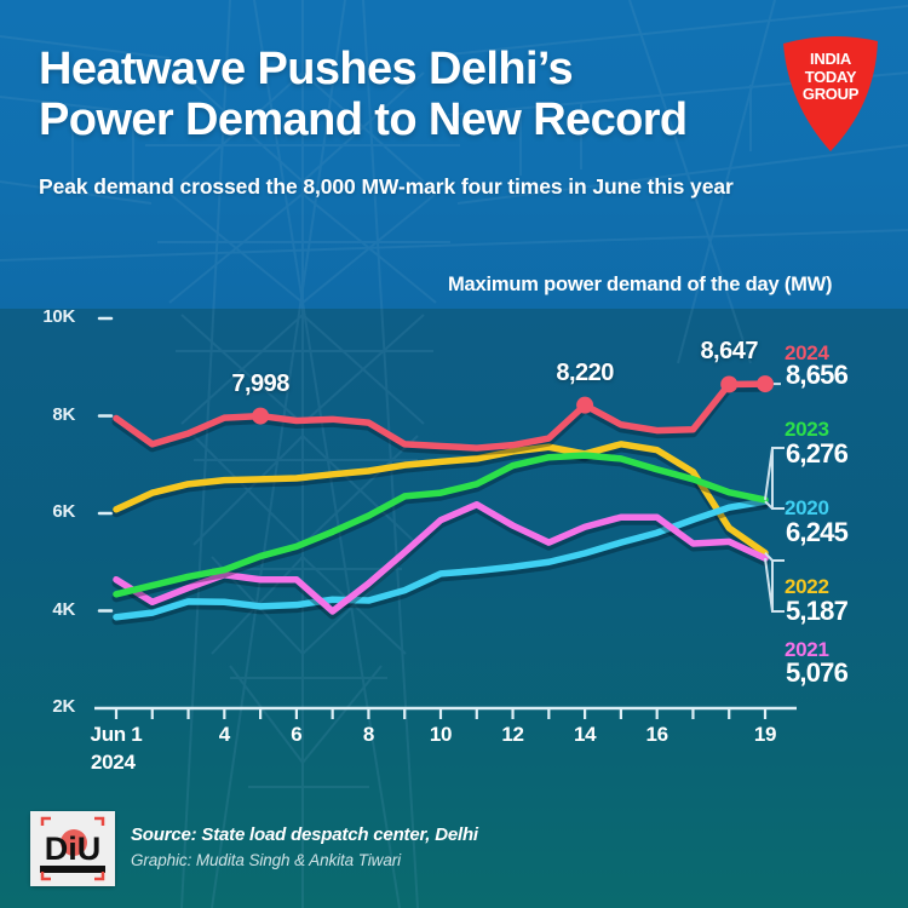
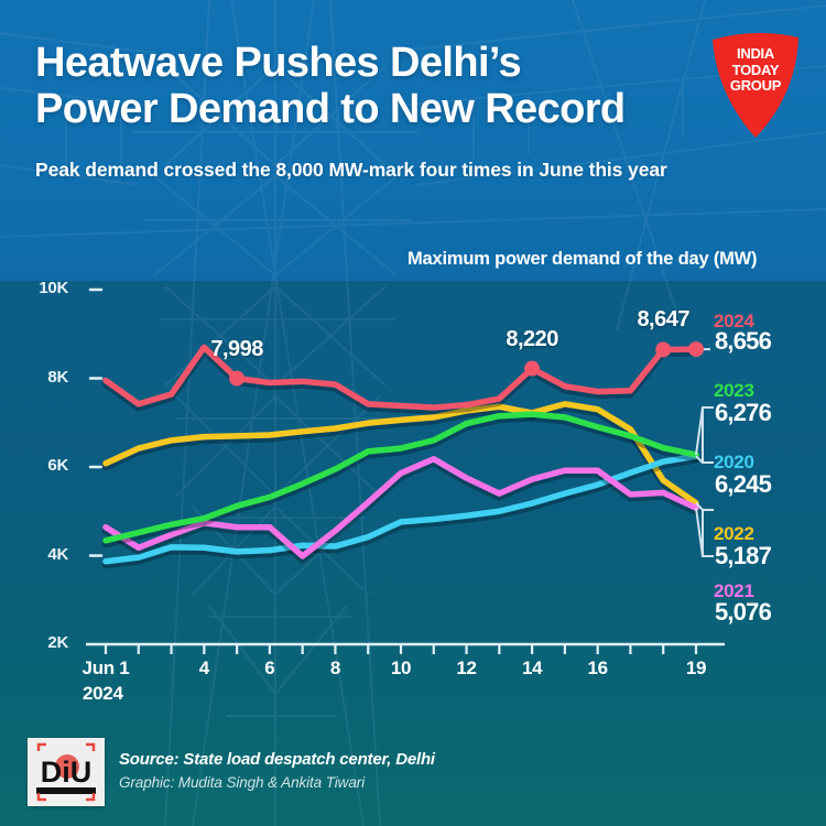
2024/4: 8.0K -> 8.7K
